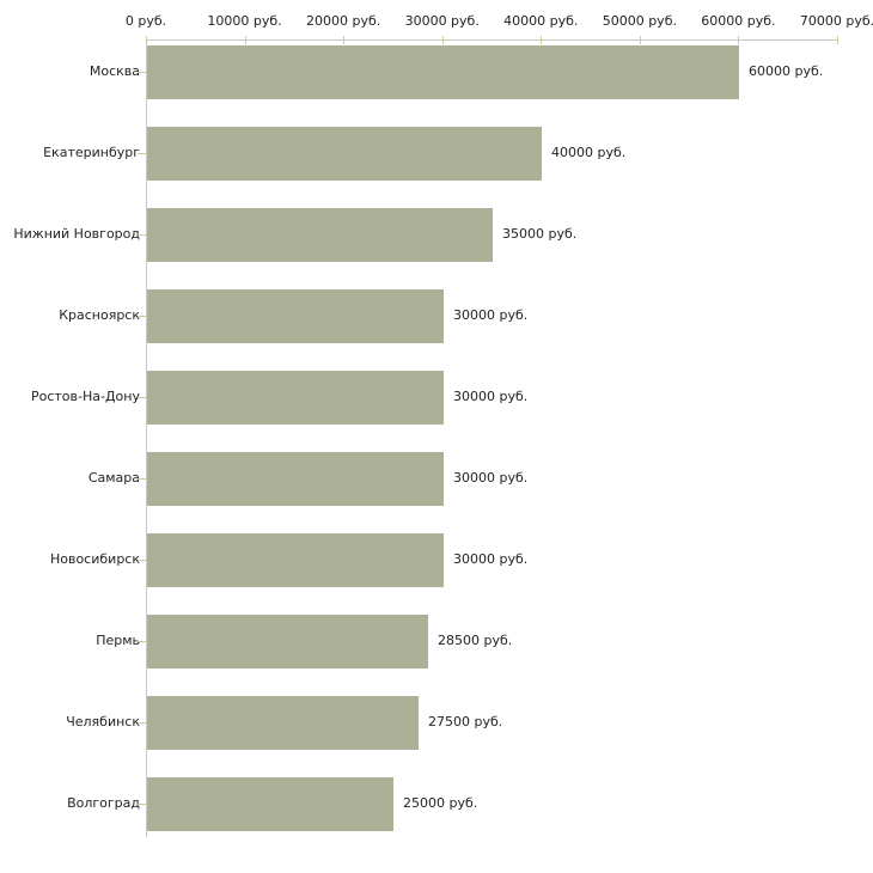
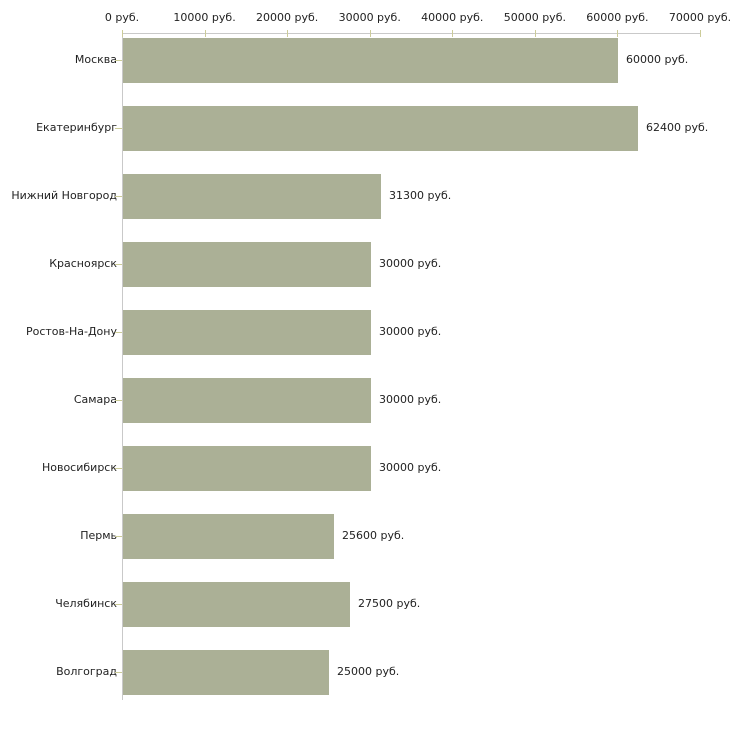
Екатеринбург: 40000 -> 62400
Нижний Новгород: 35000 -> 31300
Пермь: 28500 -> 25600
